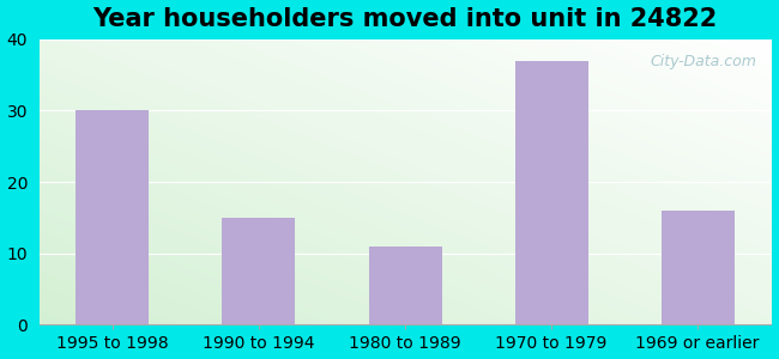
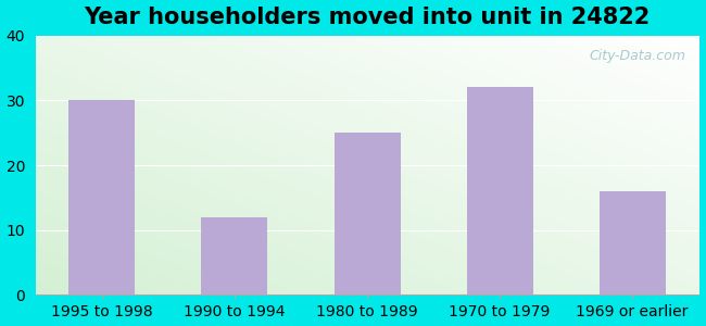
1990 to 1994: 15 -> 12
1980 to 1989: 11 -> 25
1970 to 1979: 37 -> 32
